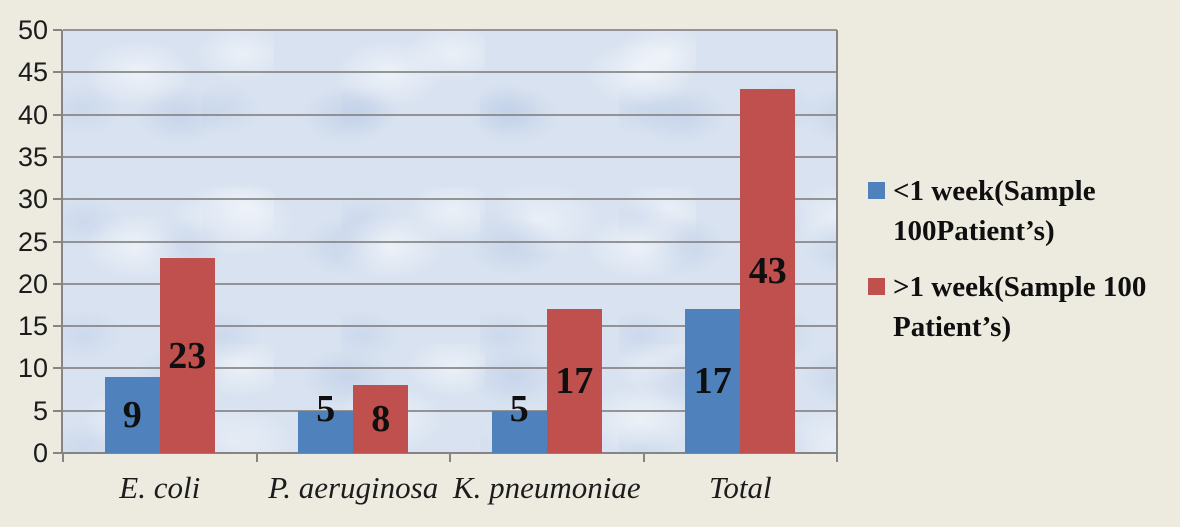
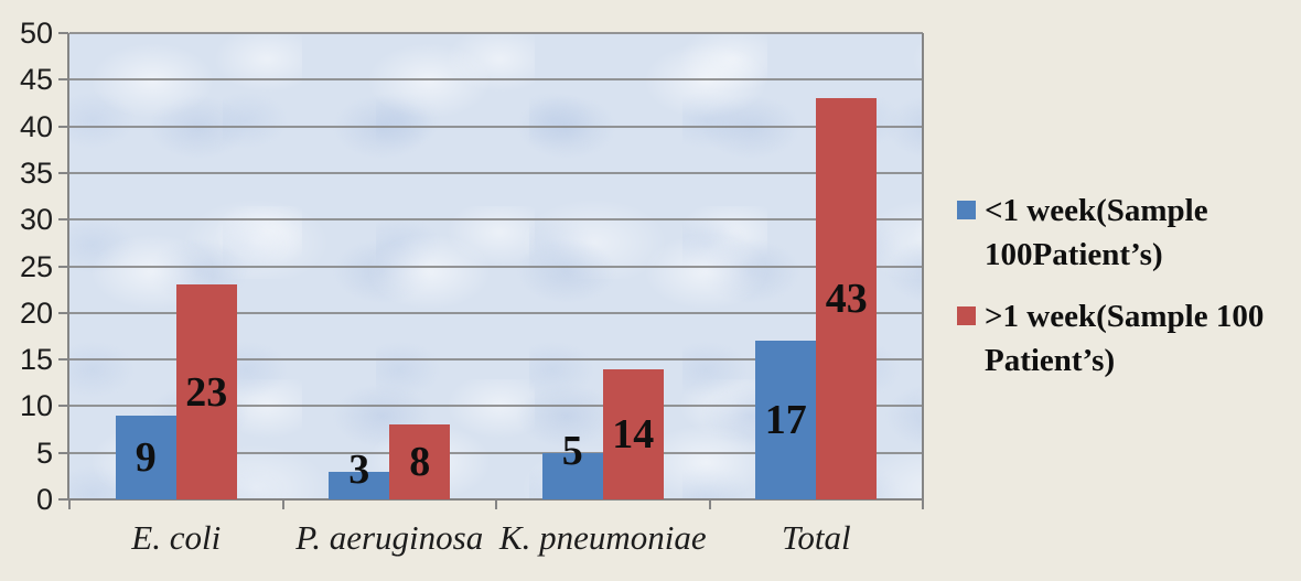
<1 week(Sample 100Patient’s)/P. aeruginosa: 5 -> 3
>1 week(Sample 100 Patient’s)/K. pneumoniae: 17 -> 14
